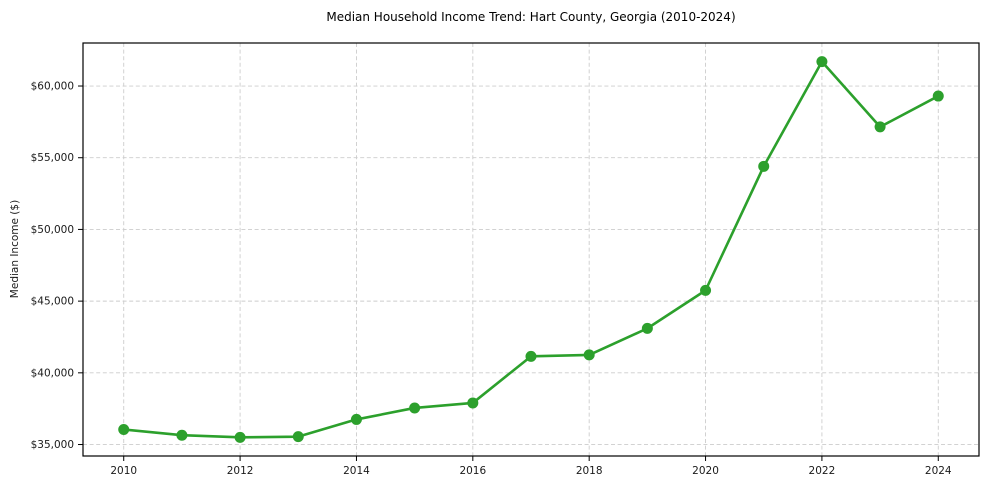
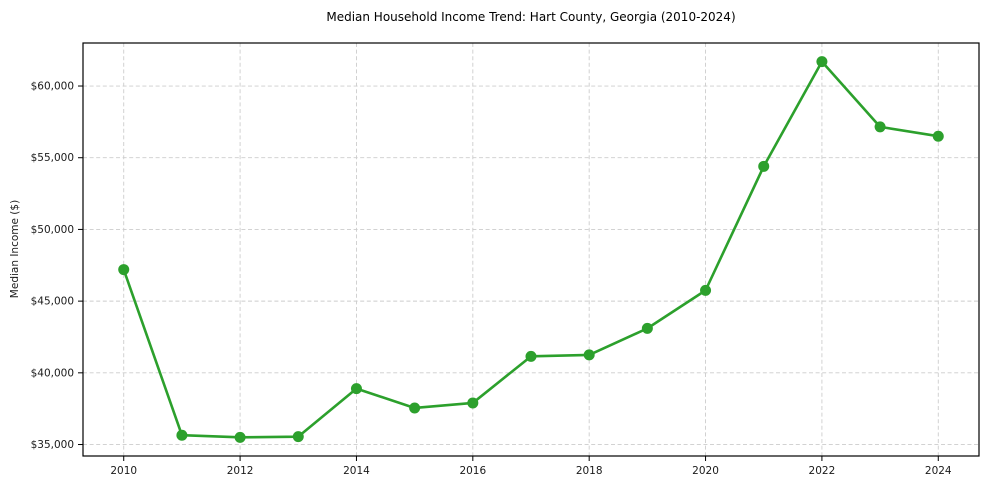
2010: $36000 -> $47200
2014: $36800 -> $38900
2024: $59300 -> $56500
